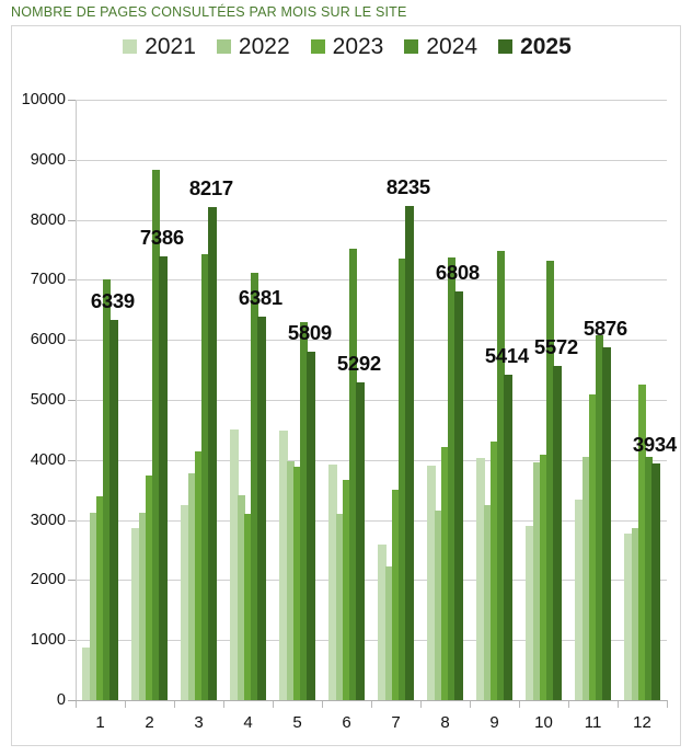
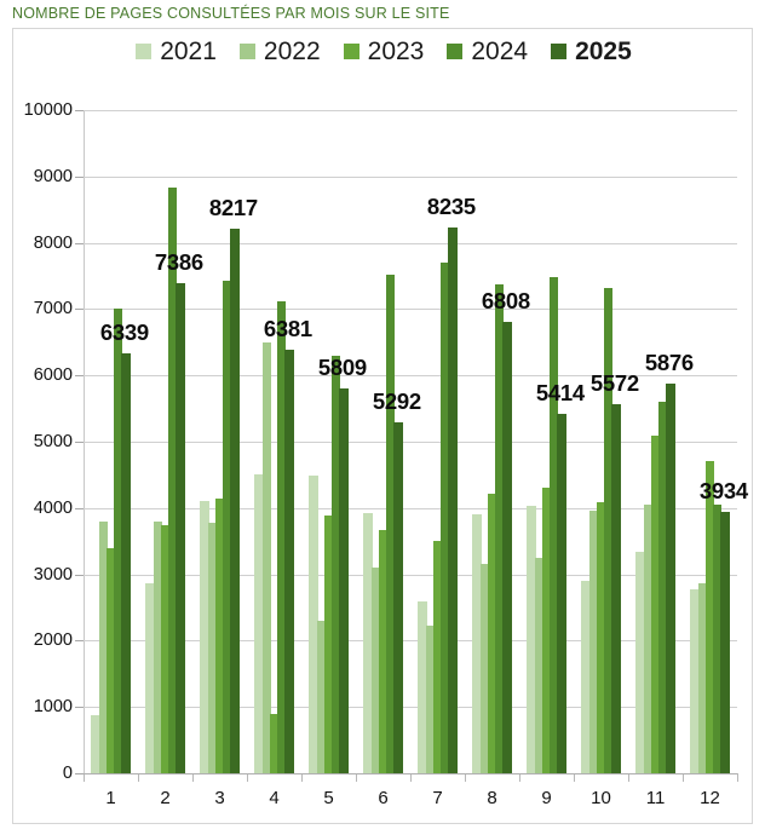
2022/1: 3100 -> 3800
2022/2: 3100 -> 3800
2021/3: 3200 -> 4100
2022/4: 3400 -> 6500
2023/4: 3100 -> 900
2022/5: 4000 -> 2300
2024/7: 7400 -> 7700
2024/11: 6100 -> 5600
2023/12: 5300 -> 4700
